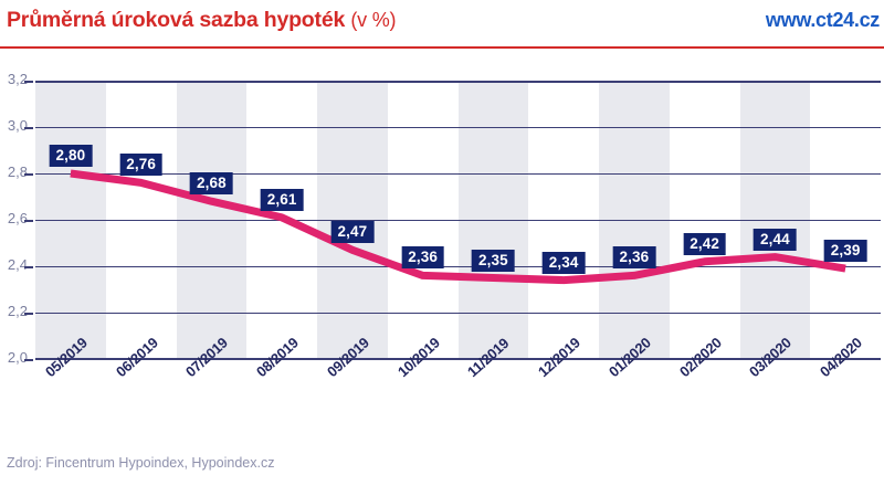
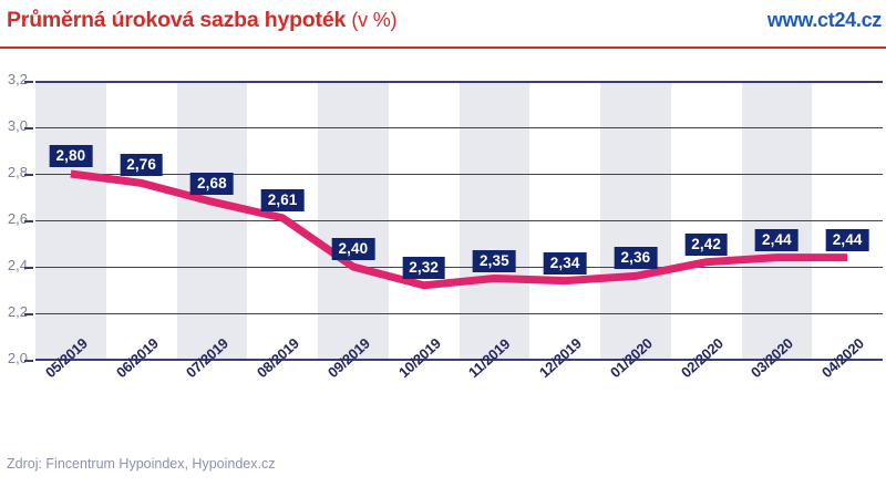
09/2019: 2,47 -> 2,40
10/2019: 2,36 -> 2,32
04/2020: 2,39 -> 2,44
